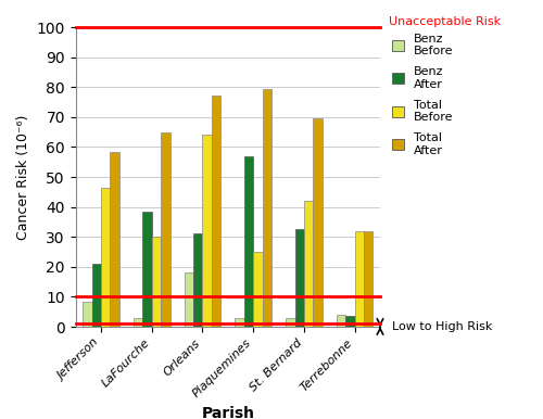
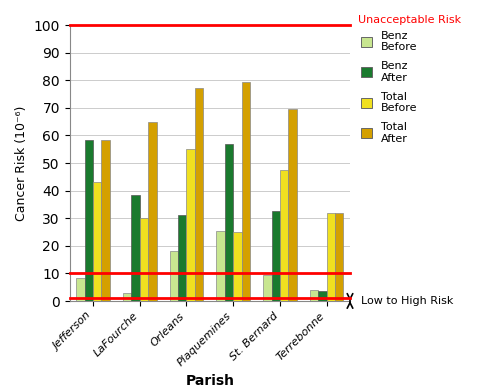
Benz After/Jefferson: 21.0 -> 58.5
Total Before/Jefferson: 46.5 -> 43.0
Total Before/Orleans: 64.0 -> 55.0
Benz Before/Plaquemines: 3.0 -> 25.5
Benz Before/St. Bernard: 3.0 -> 9.5
Total Before/St. Bernard: 42.0 -> 47.5
